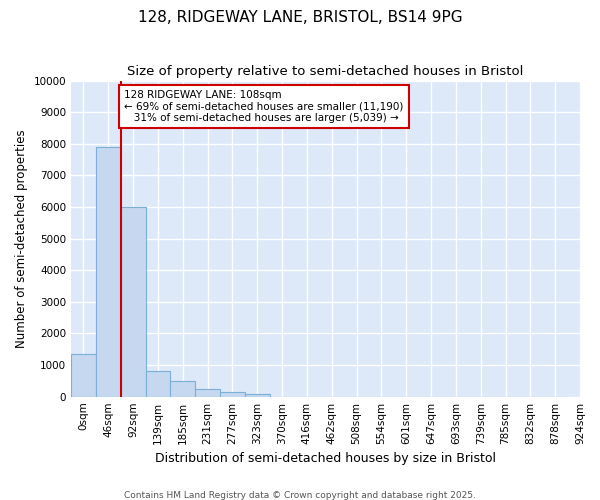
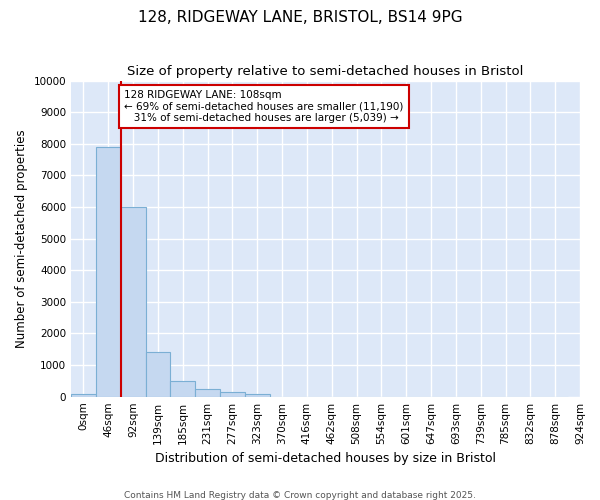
0sqm: 1350 -> 100
139sqm: 800 -> 1400
